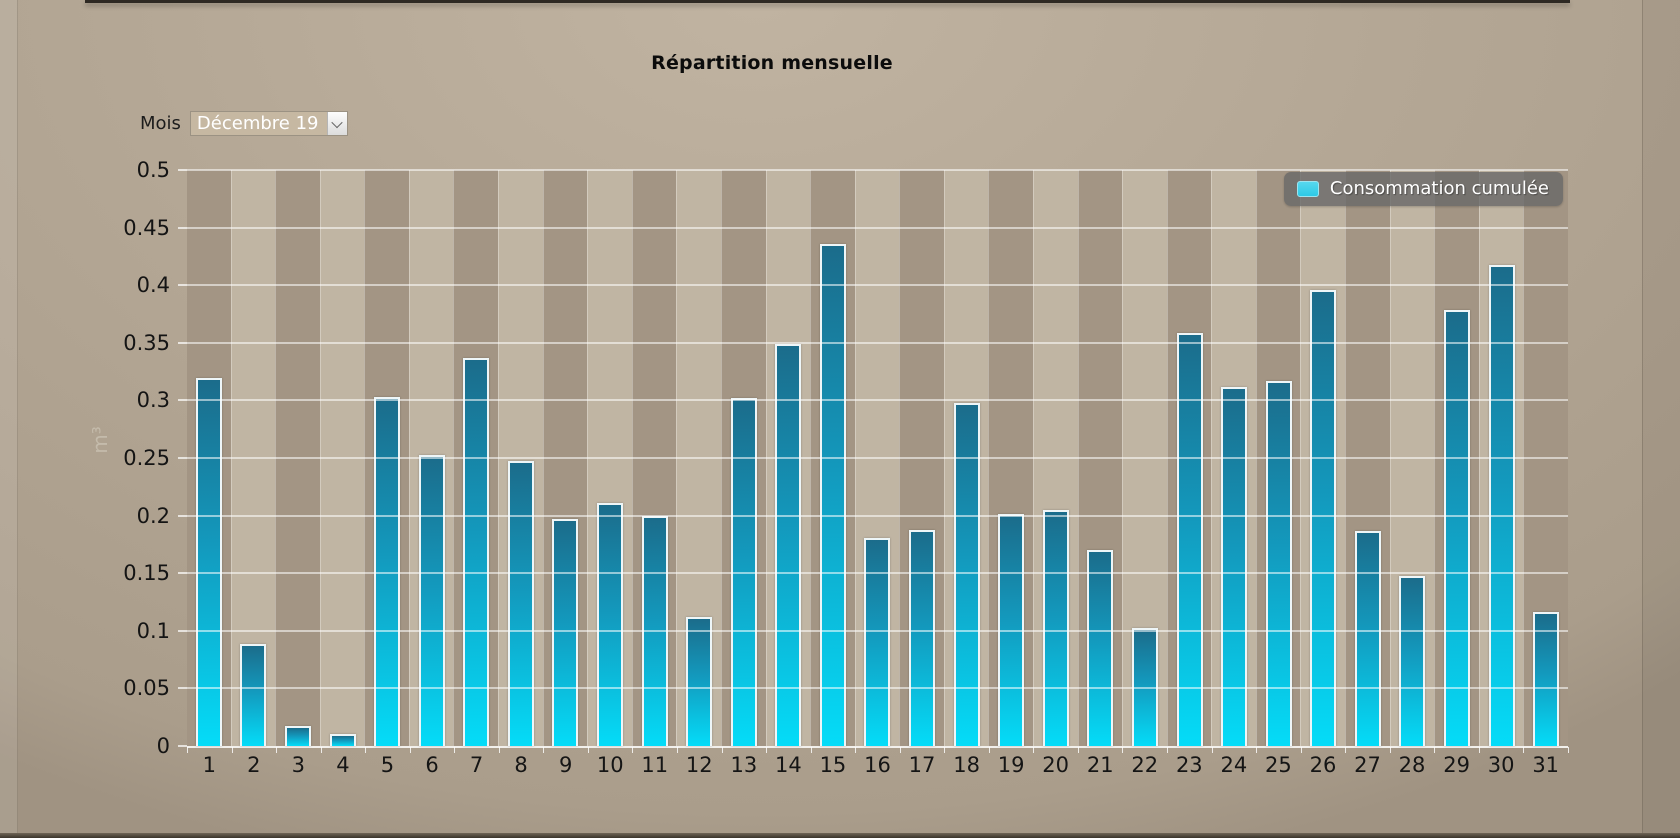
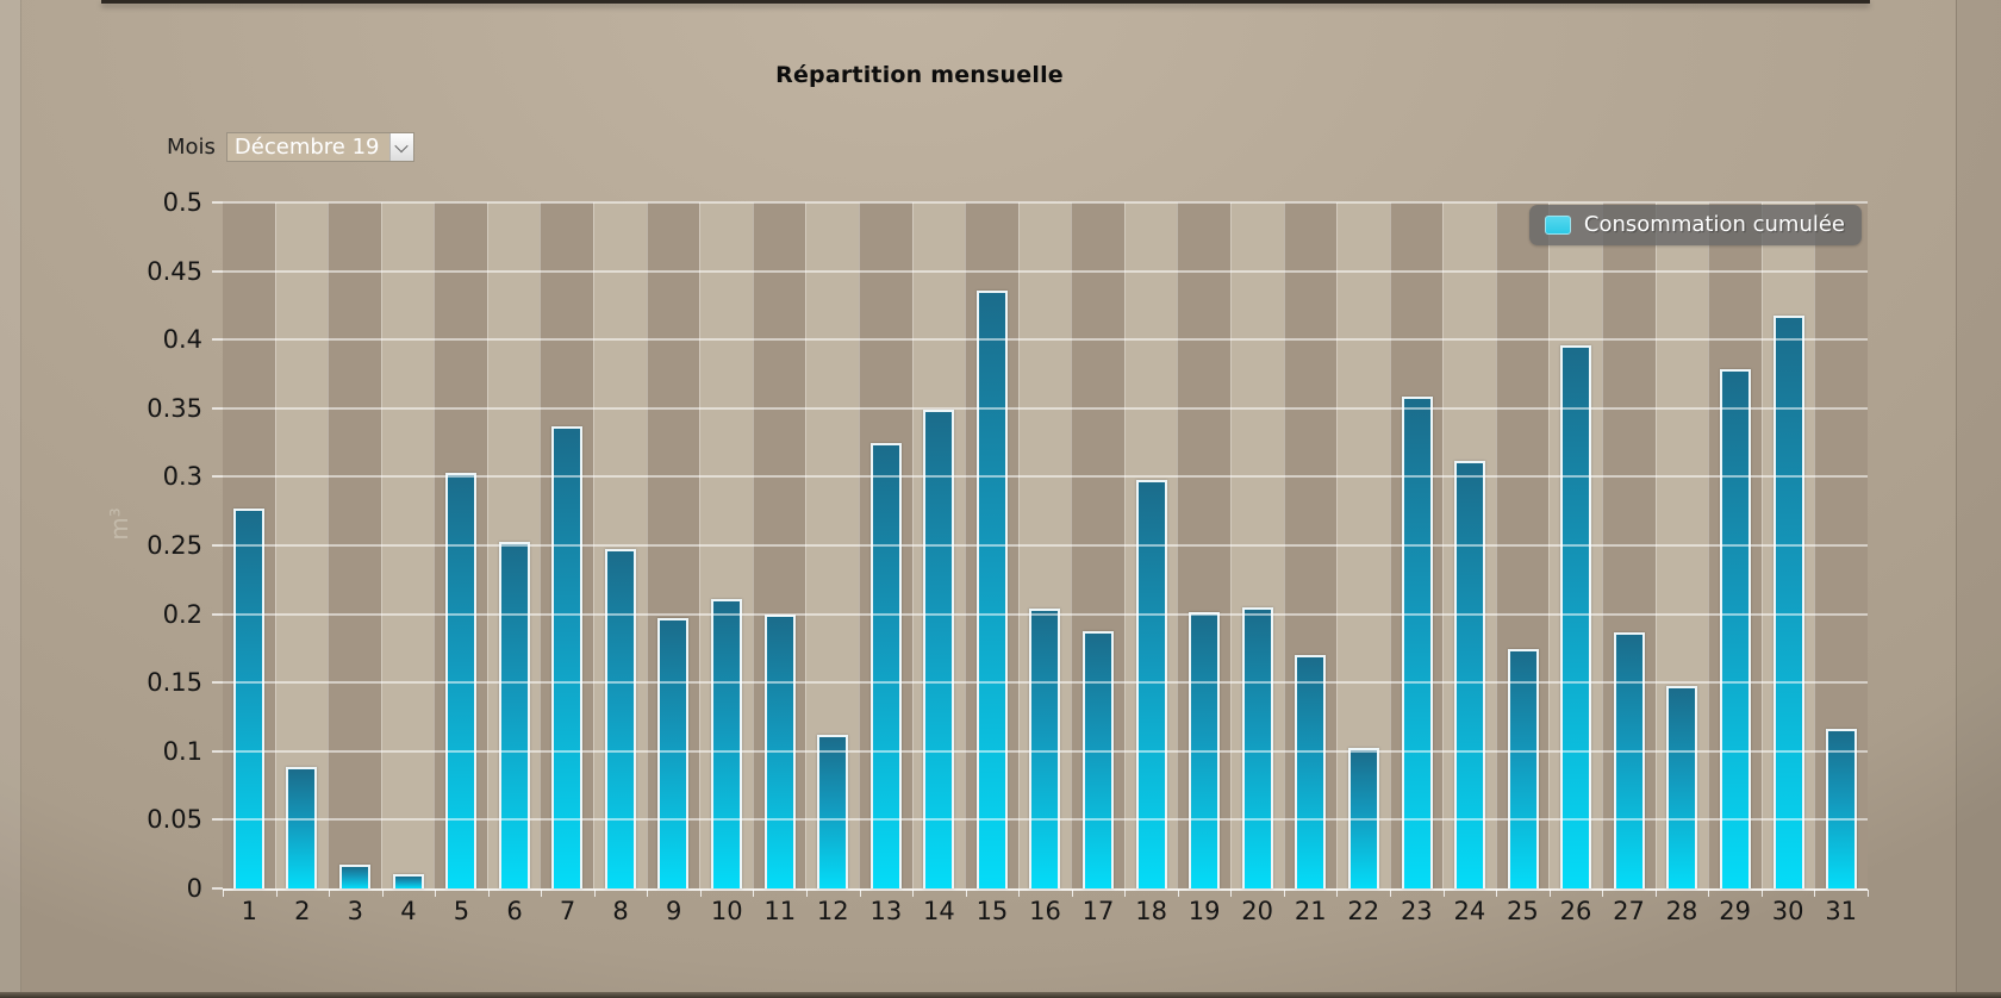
1: 0.318 -> 0.275
13: 0.300 -> 0.323
16: 0.179 -> 0.202
25: 0.315 -> 0.173
